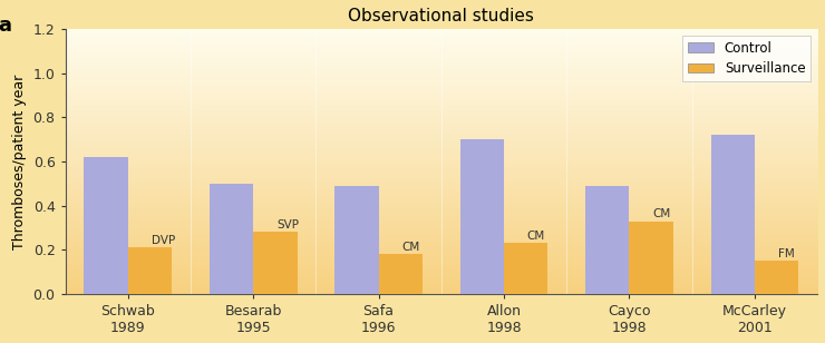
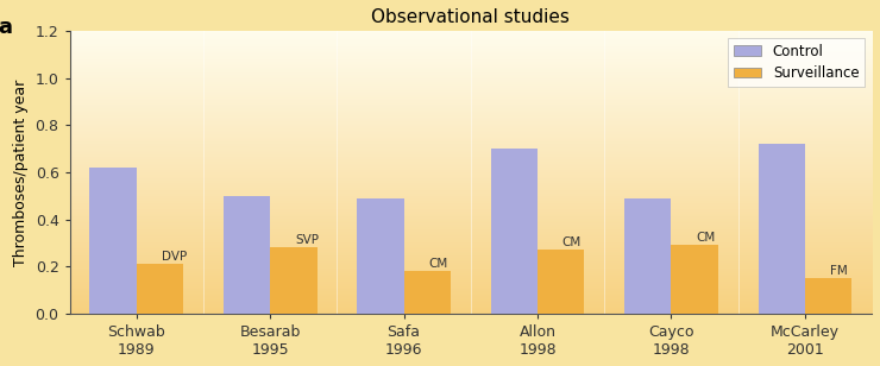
Surveillance/Allon 1998: 0.23 -> 0.27
Surveillance/Cayco 1998: 0.33 -> 0.29
